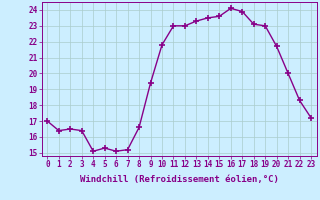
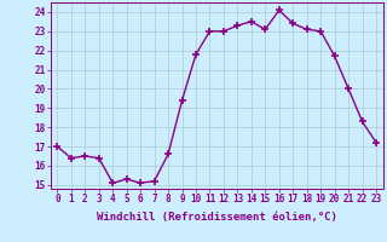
15: 23.6 -> 23.1
17: 23.9 -> 23.4
